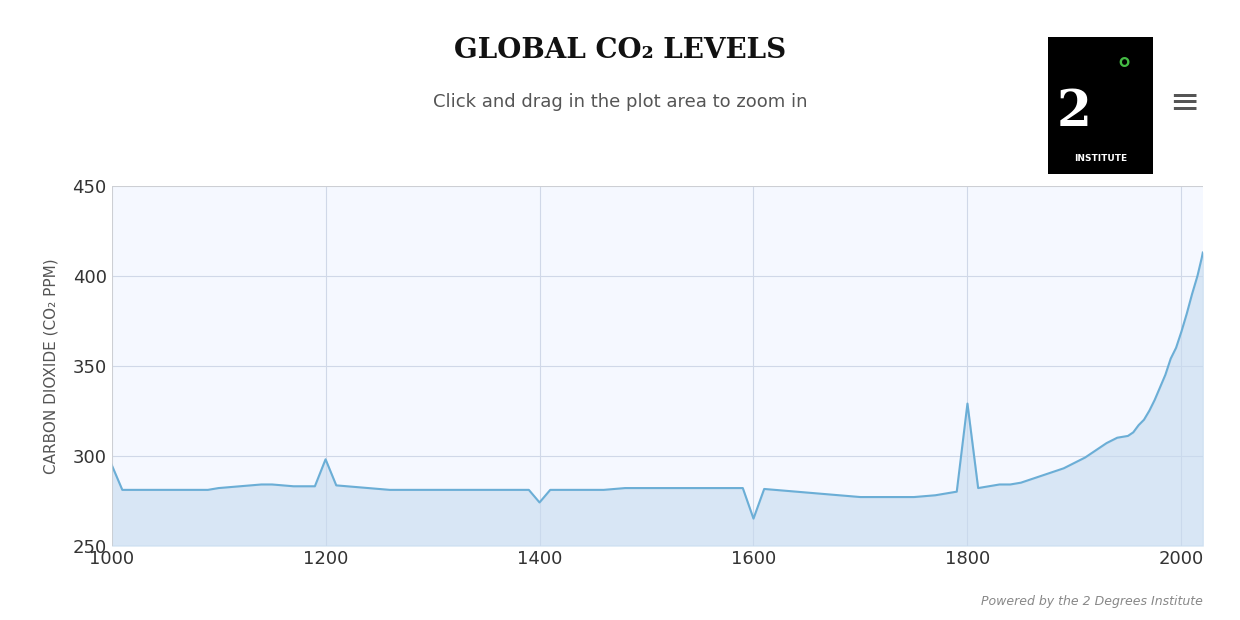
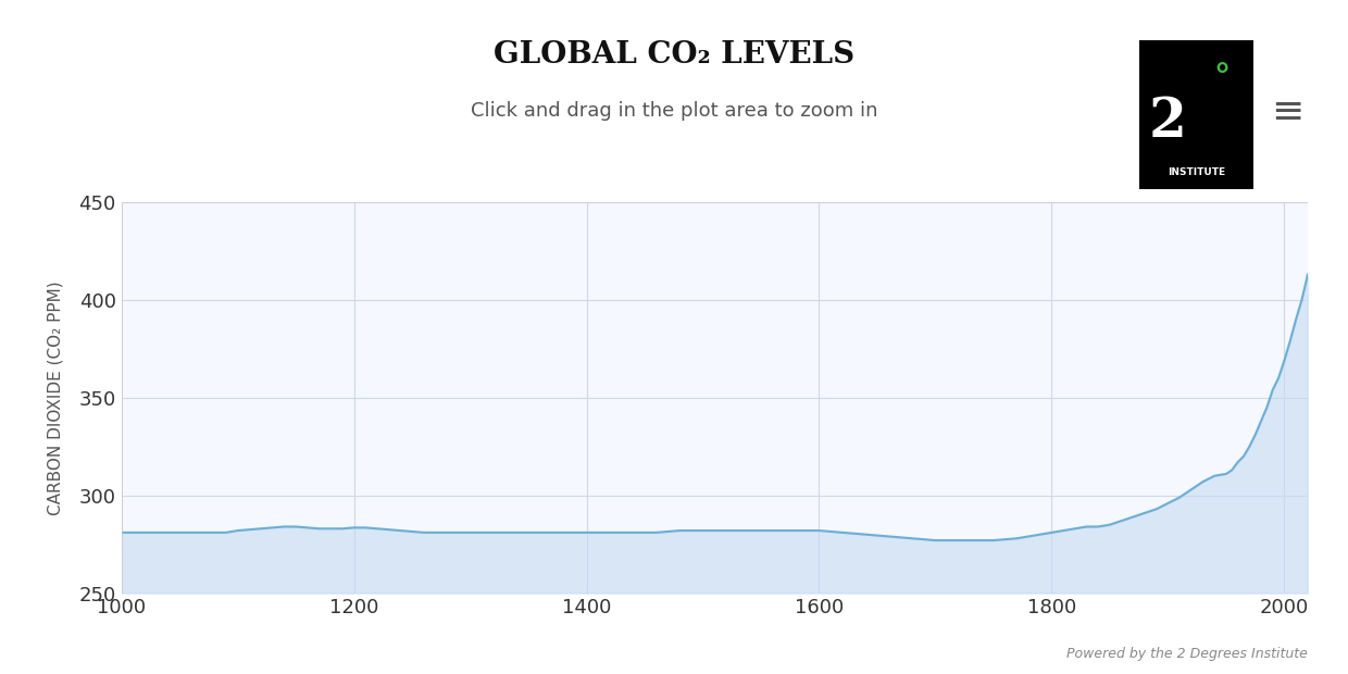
1000: 295 -> 281
1200: 298 -> 284
1400: 274 -> 281
1600: 265 -> 282
1800: 329 -> 281
